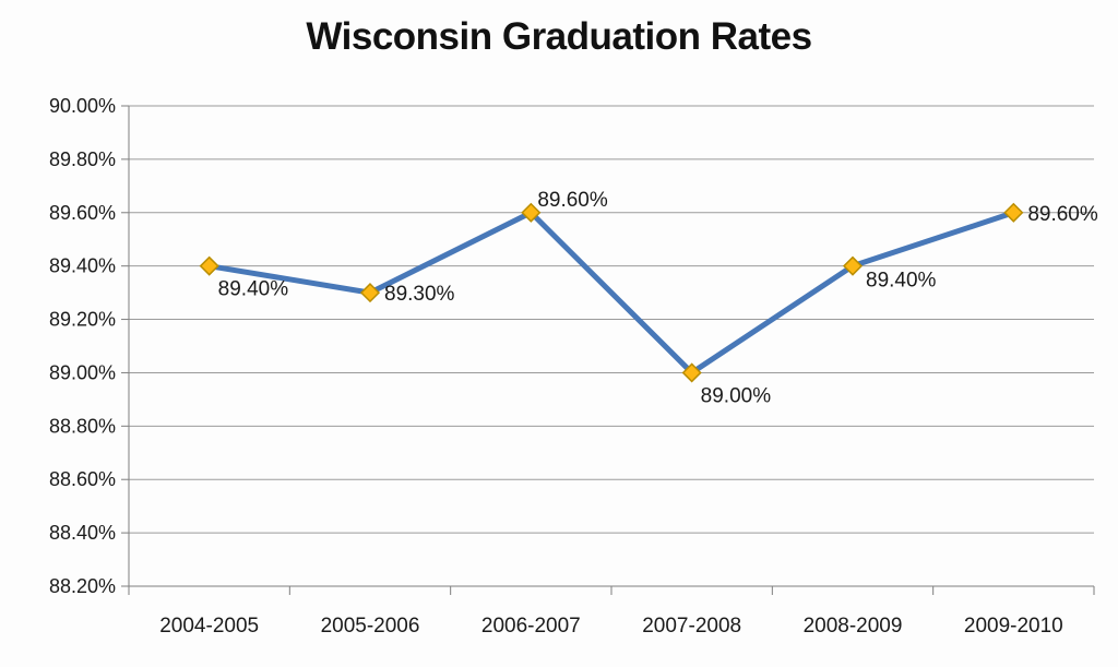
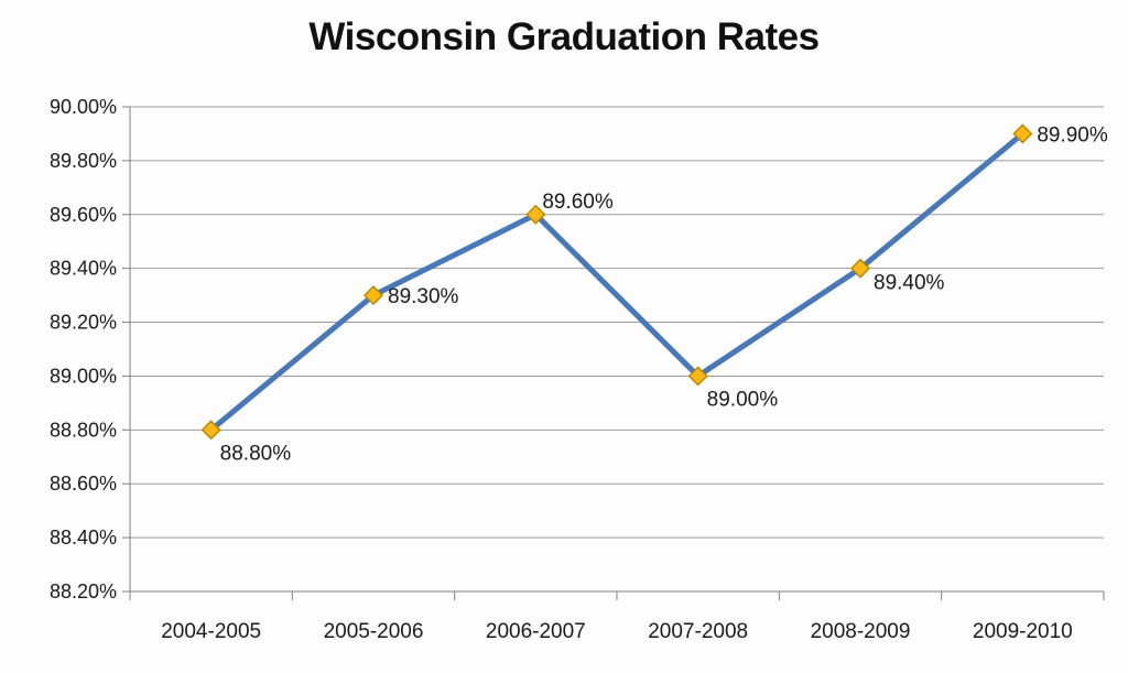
2004-2005: 89.40% -> 88.80%
2009-2010: 89.60% -> 89.90%
